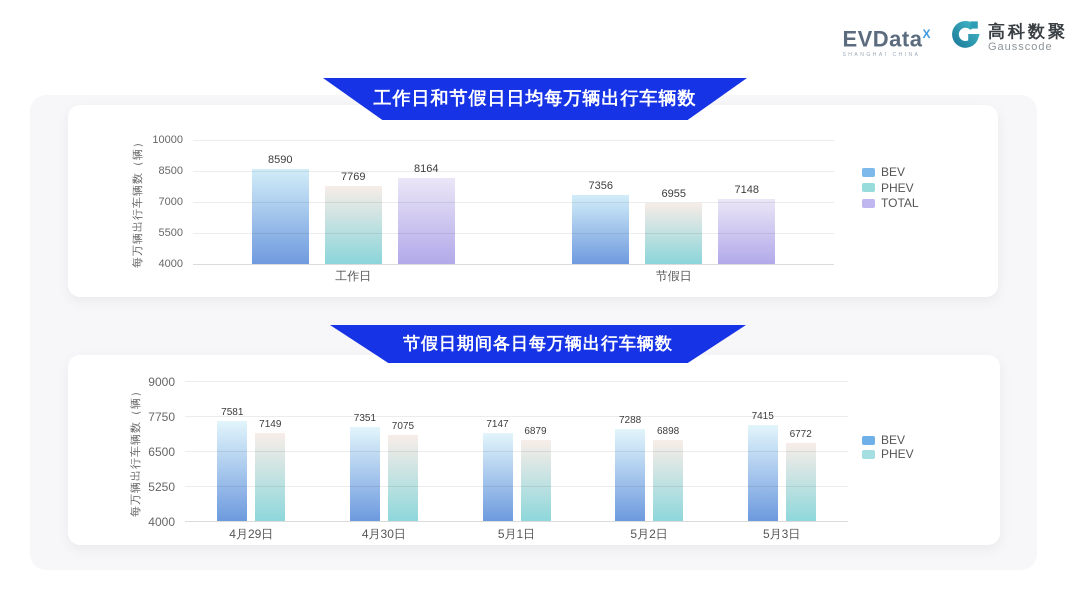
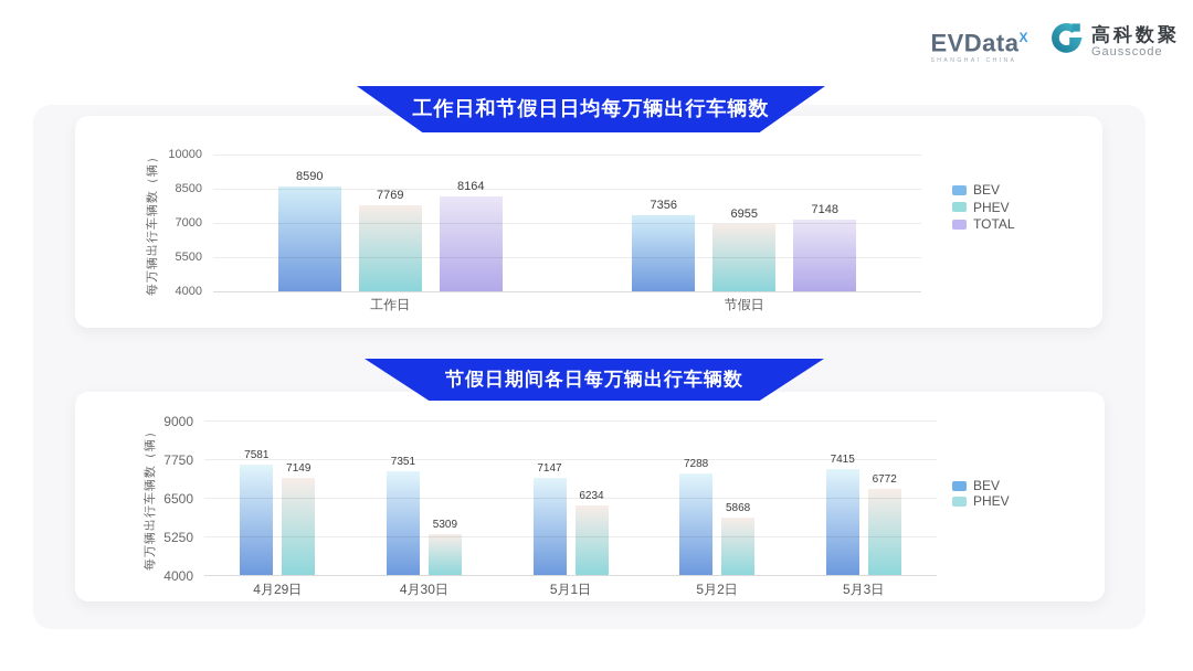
节假日期间各日每万辆出行车辆数/PHEV/4月30日: 7075 -> 5309
节假日期间各日每万辆出行车辆数/PHEV/5月1日: 6879 -> 6234
节假日期间各日每万辆出行车辆数/PHEV/5月2日: 6898 -> 5868
